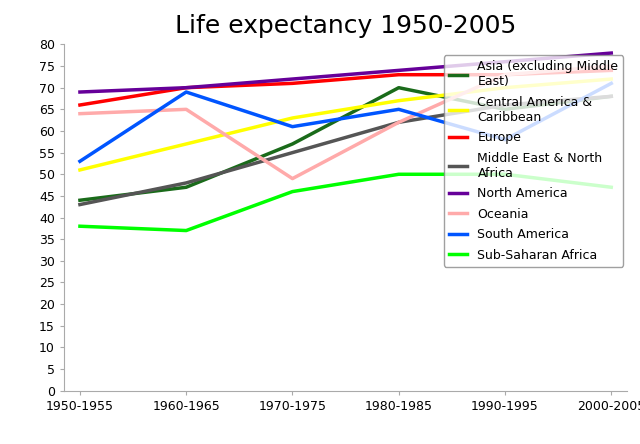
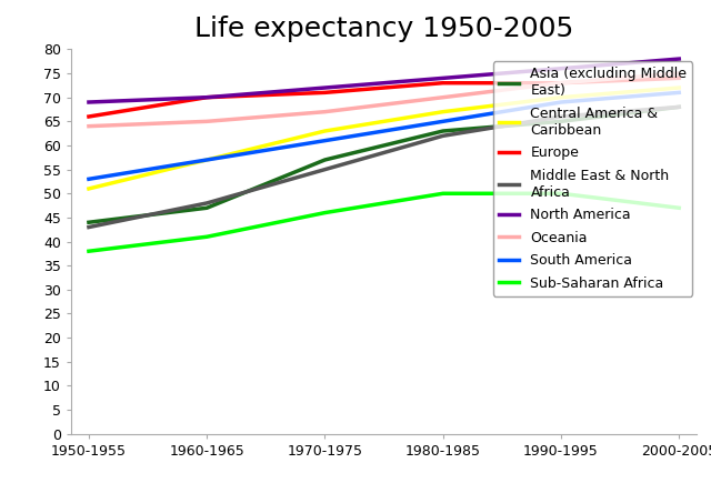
South America/1960-1965: 69 -> 57
Sub-Saharan Africa/1960-1965: 37 -> 41
Oceania/1970-1975: 49 -> 67
Asia (excluding Middle East)/1980-1985: 70 -> 63
Oceania/1980-1985: 62 -> 70
South America/1990-1995: 58 -> 69
